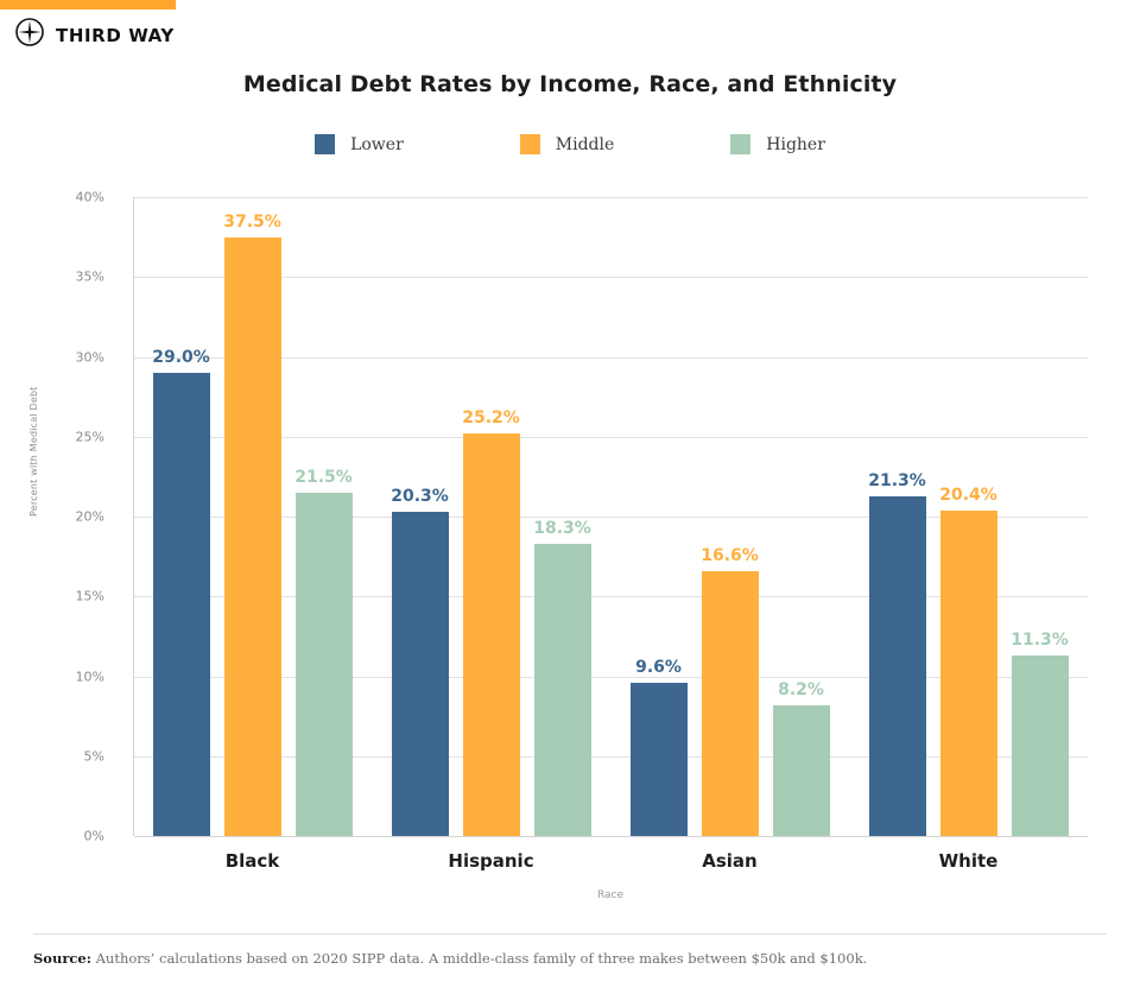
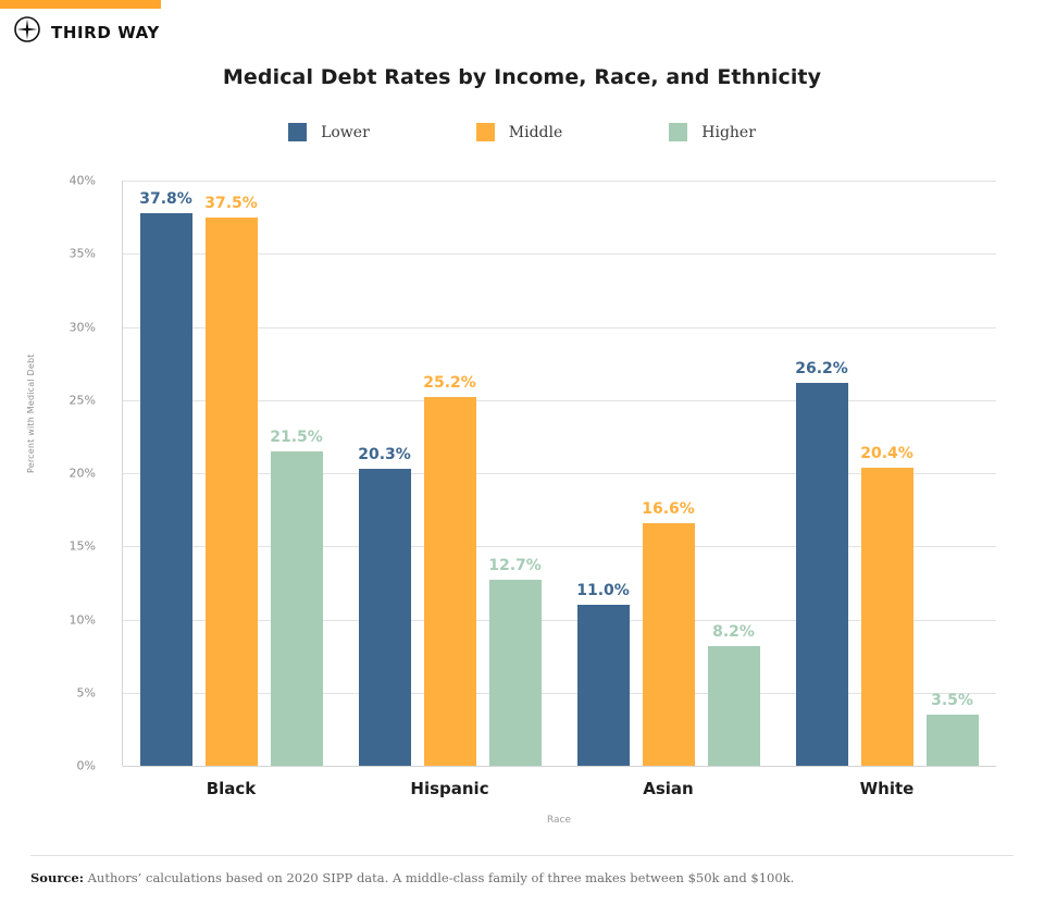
Lower/Black: 29.0% -> 37.8%
Higher/Hispanic: 18.3% -> 12.7%
Lower/Asian: 9.6% -> 11.0%
Lower/White: 21.3% -> 26.2%
Higher/White: 11.3% -> 3.5%
